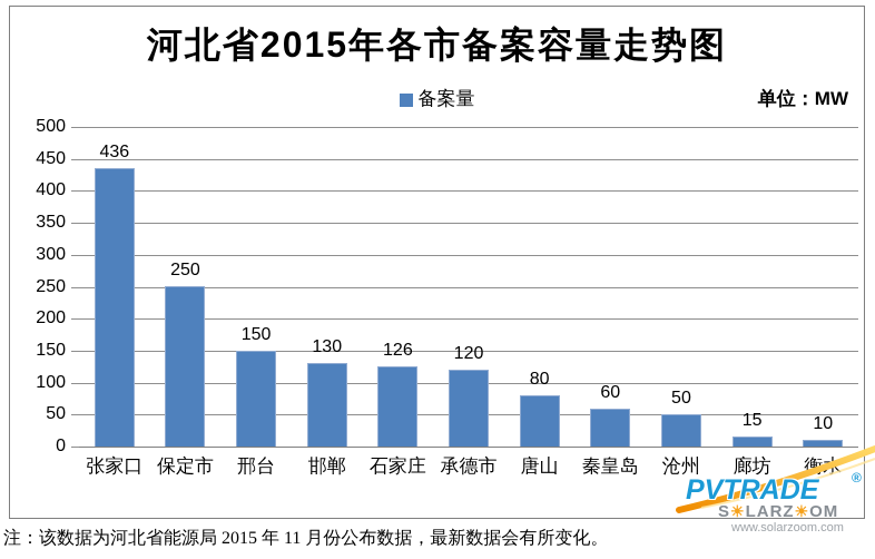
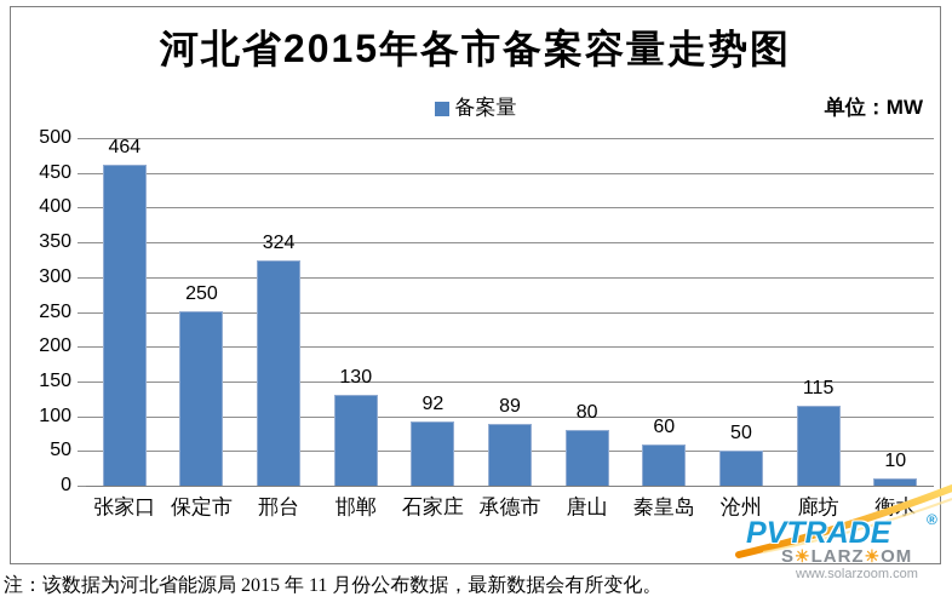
张家口: 436 -> 464
邢台: 150 -> 324
石家庄: 126 -> 92
承德市: 120 -> 89
廊坊: 15 -> 115
